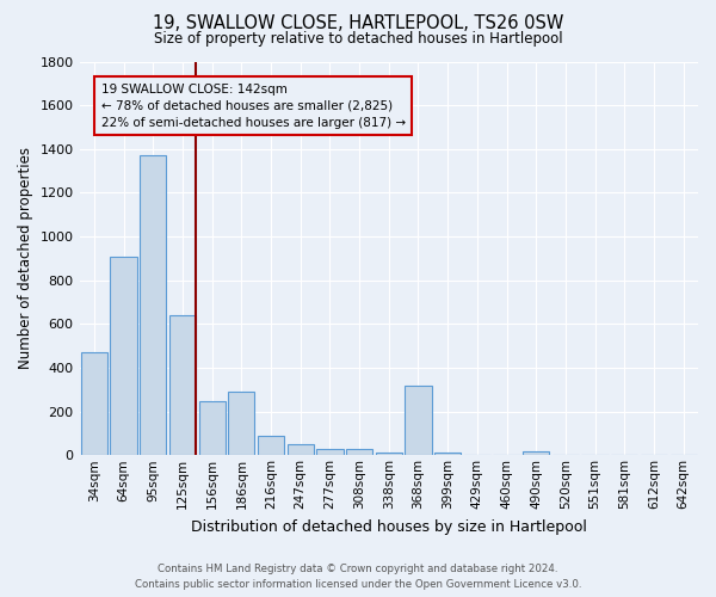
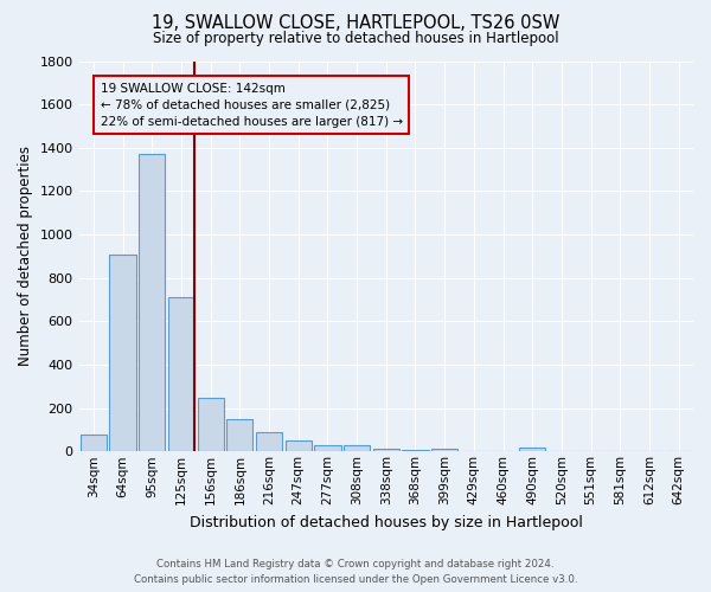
34sqm: 470 -> 80
125sqm: 640 -> 710
186sqm: 290 -> 150
368sqm: 320 -> 10
